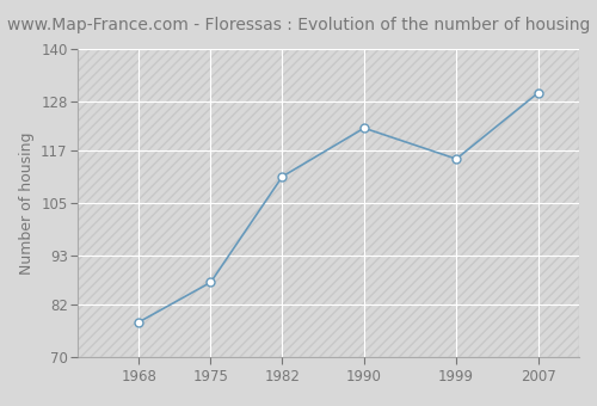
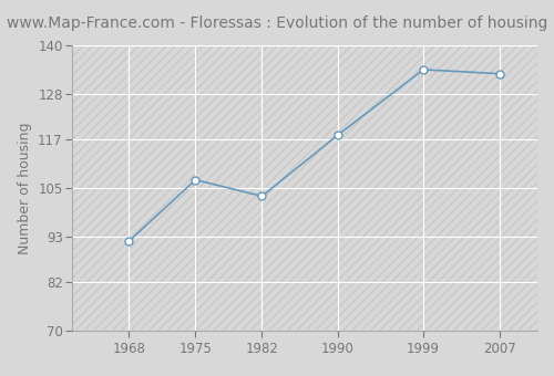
1968: 78 -> 92
1975: 87 -> 107
1982: 111 -> 103
1990: 122 -> 118
1999: 115 -> 134
2007: 130 -> 133
